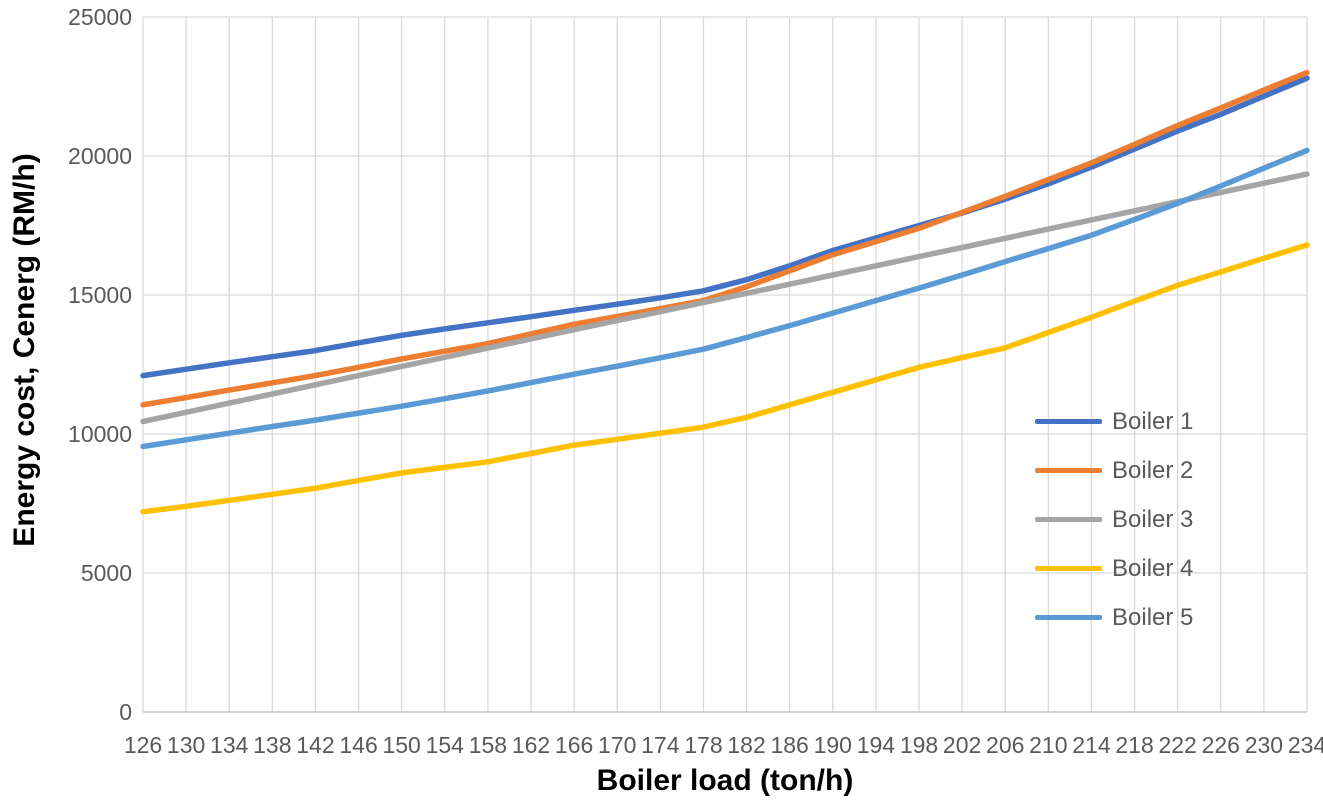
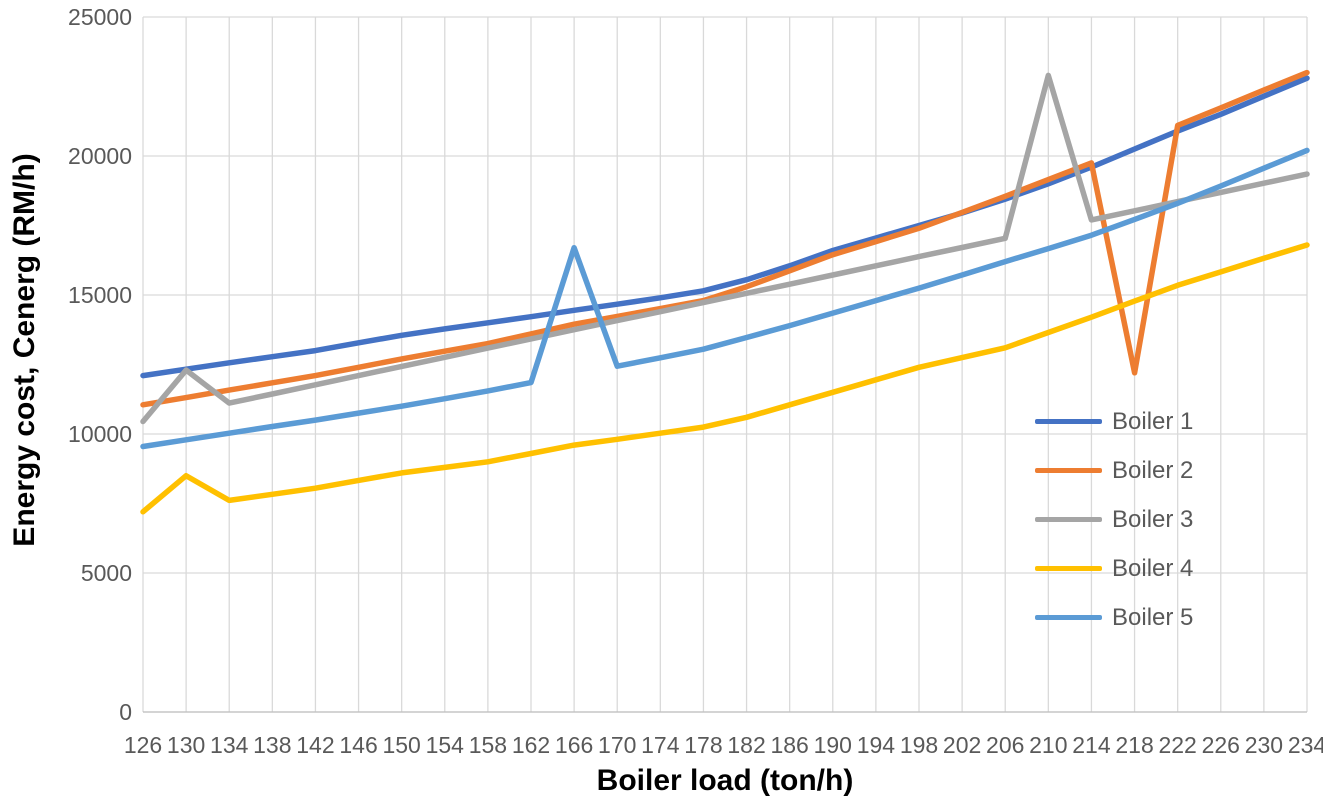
Boiler 3/130: 10800 -> 12300
Boiler 4/130: 7400 -> 8500
Boiler 5/166: 12200 -> 16700
Boiler 3/210: 17400 -> 22900
Boiler 2/218: 20400 -> 12200
